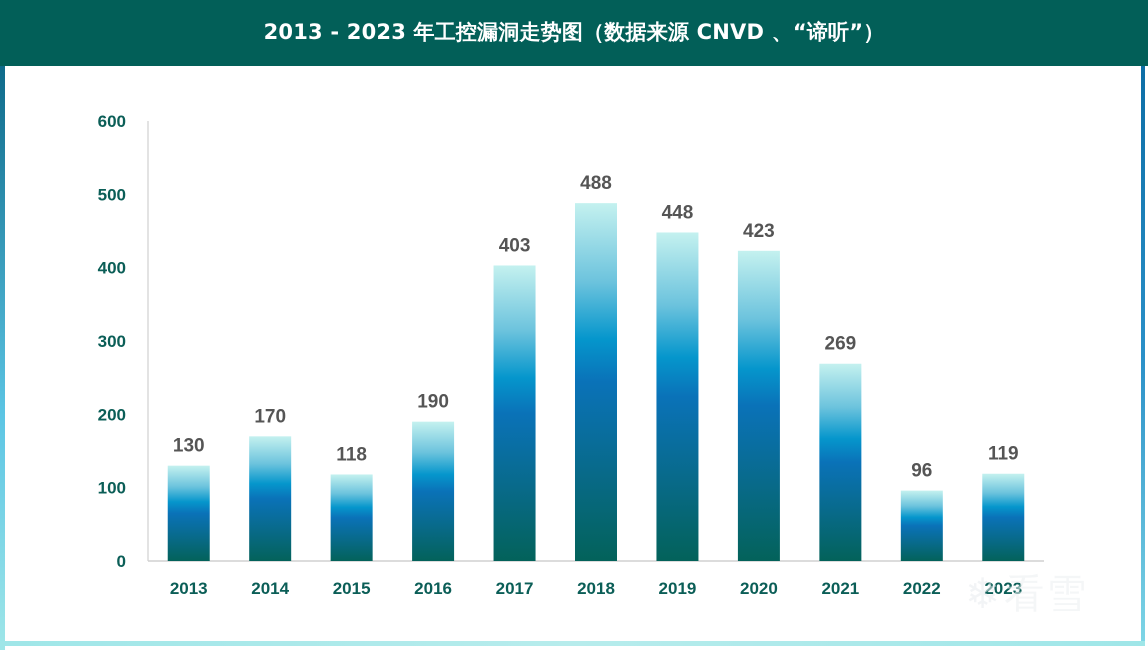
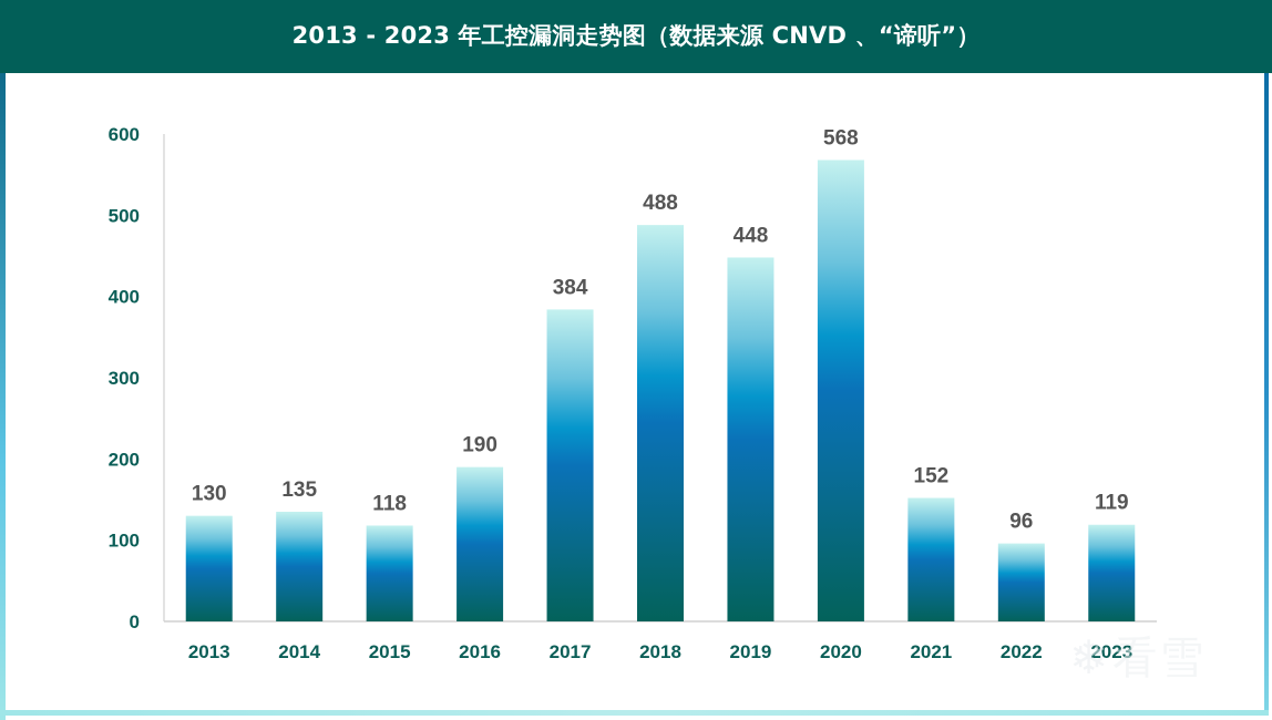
2014: 170 -> 135
2017: 403 -> 384
2020: 423 -> 568
2021: 269 -> 152
